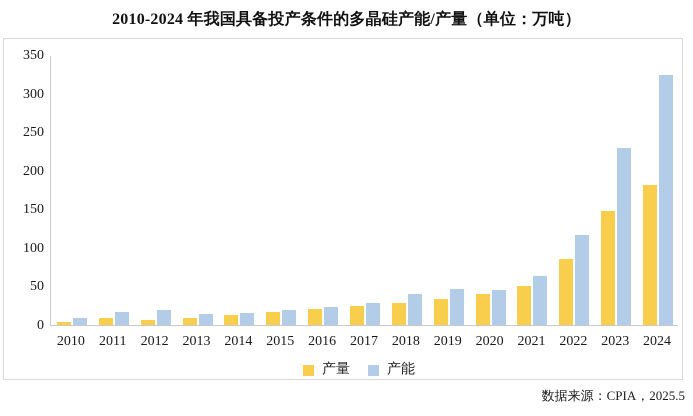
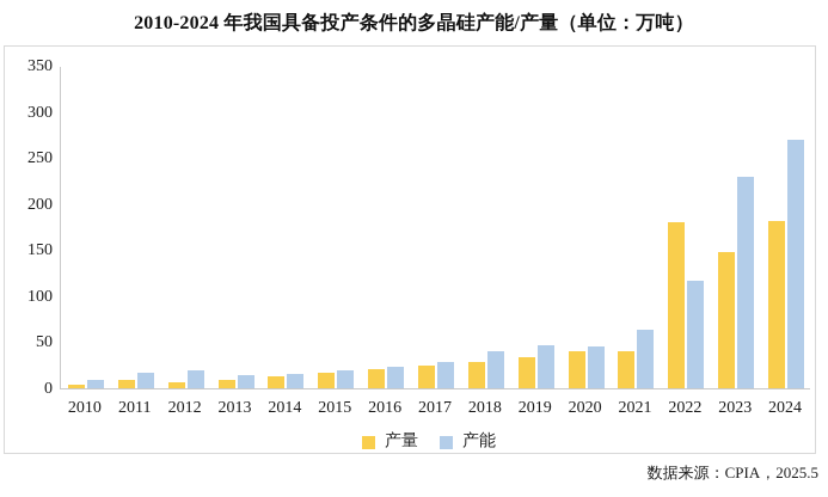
产量/2021: 50 -> 40
产量/2022: 80 -> 180
产能/2024: 320 -> 270
